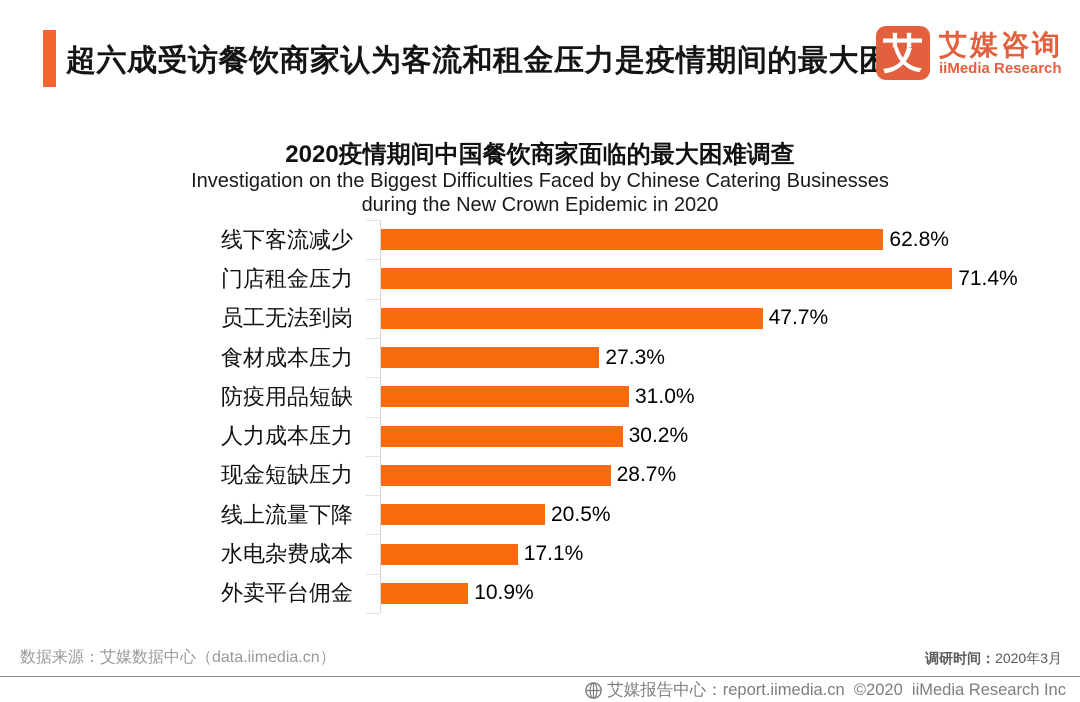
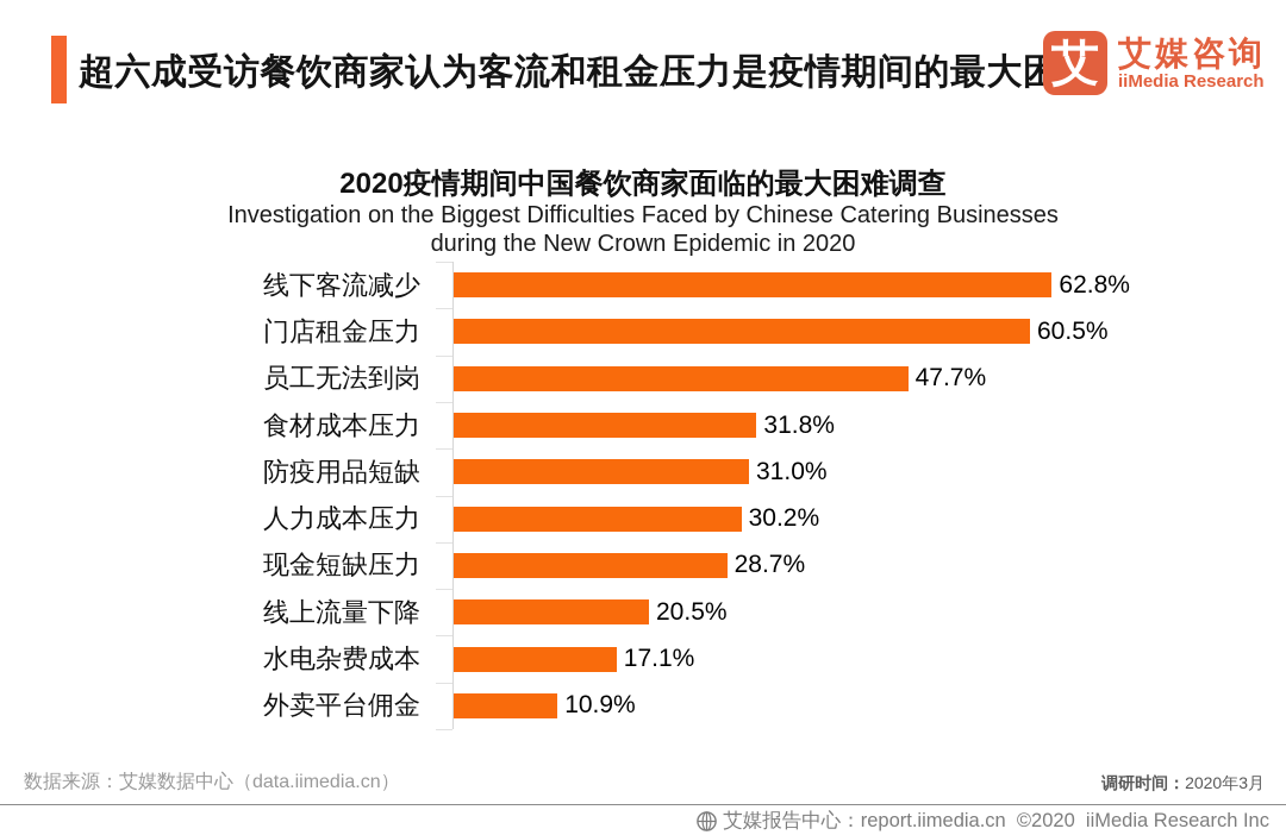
门店租金压力: 71.4% -> 60.5%
食材成本压力: 27.3% -> 31.8%
